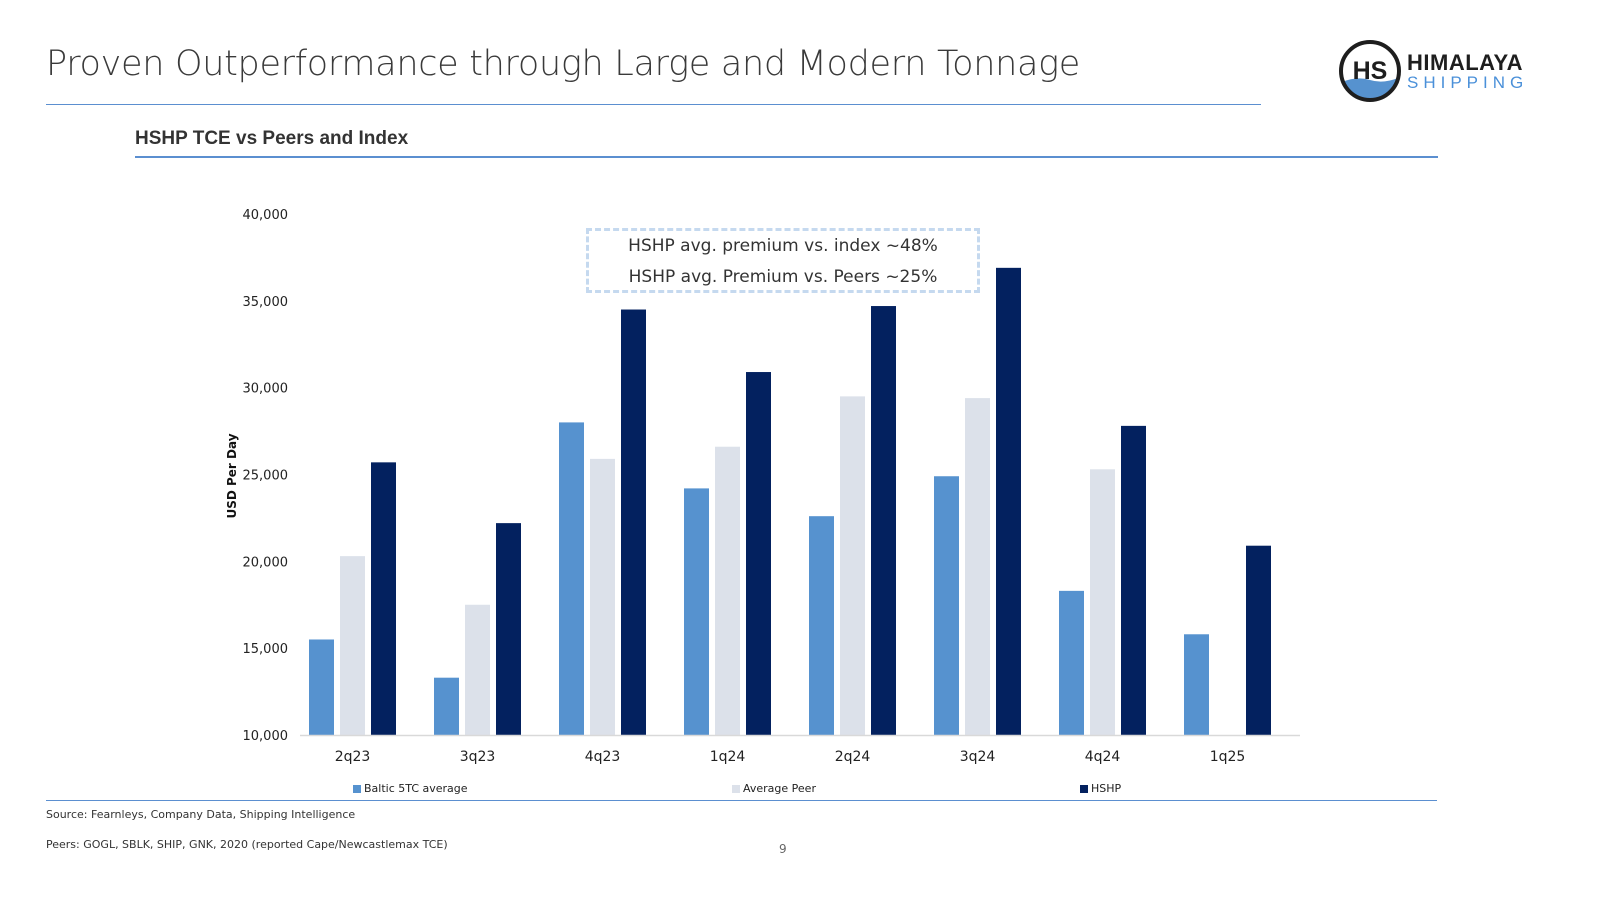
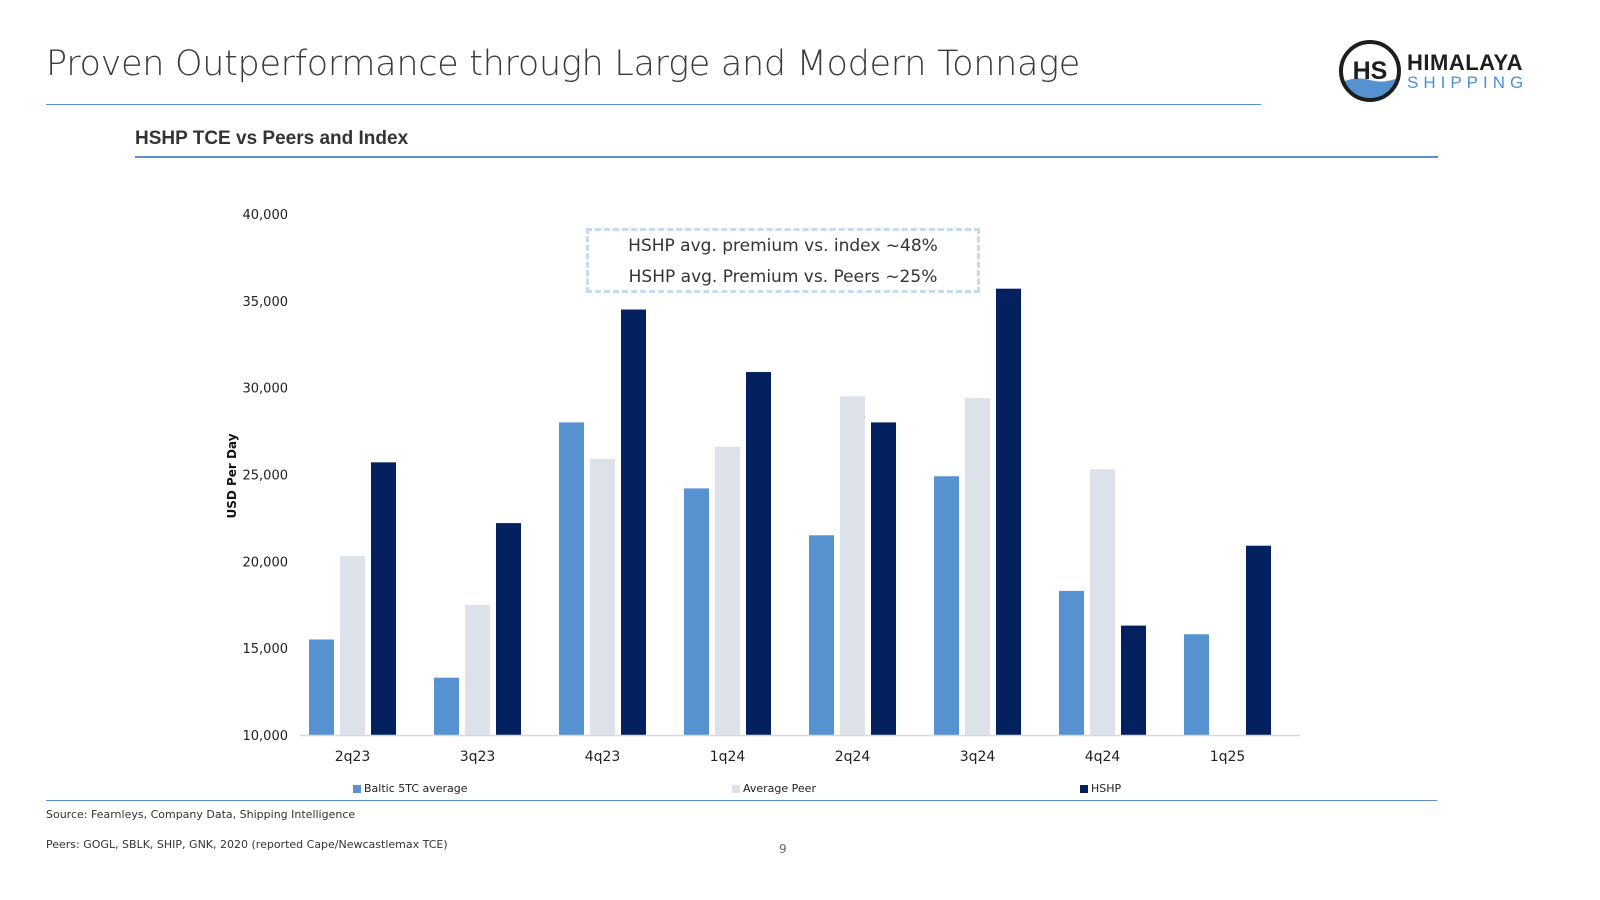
Baltic 5TC average/2q24: 22600 -> 21500
HSHP/2q24: 34700 -> 28000
HSHP/3q24: 36900 -> 35700
HSHP/4q24: 27800 -> 16300
